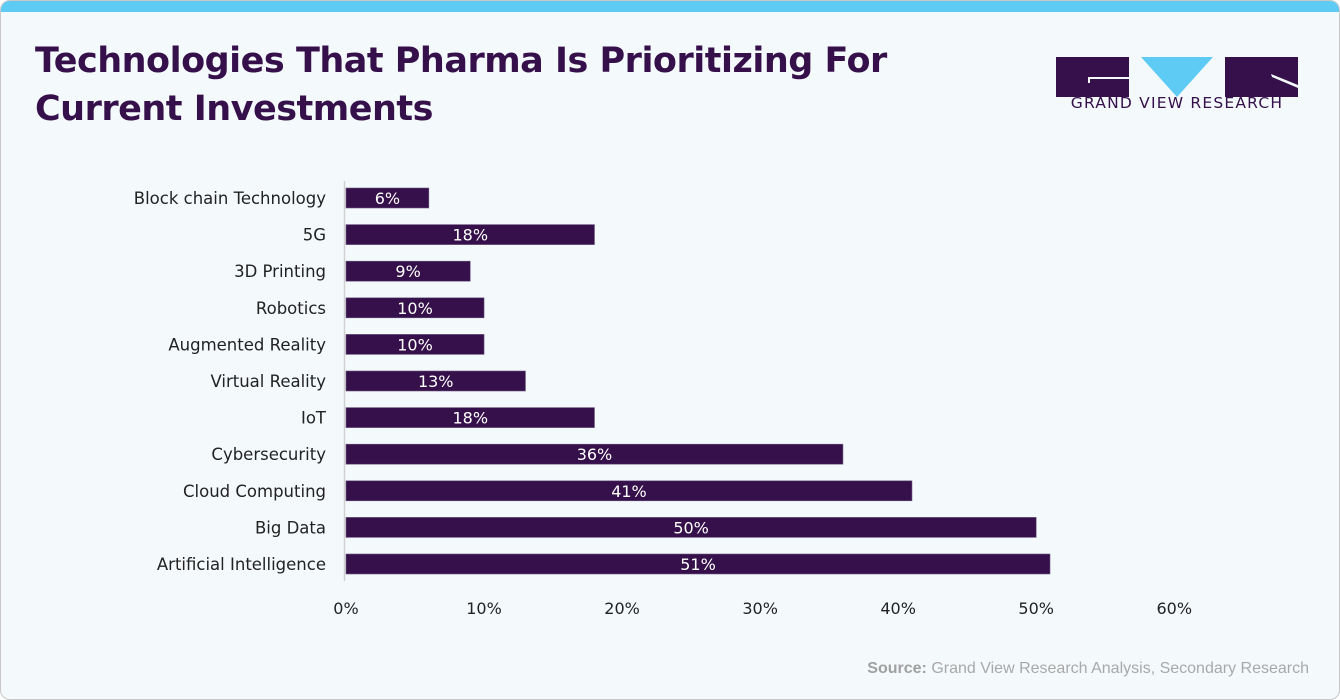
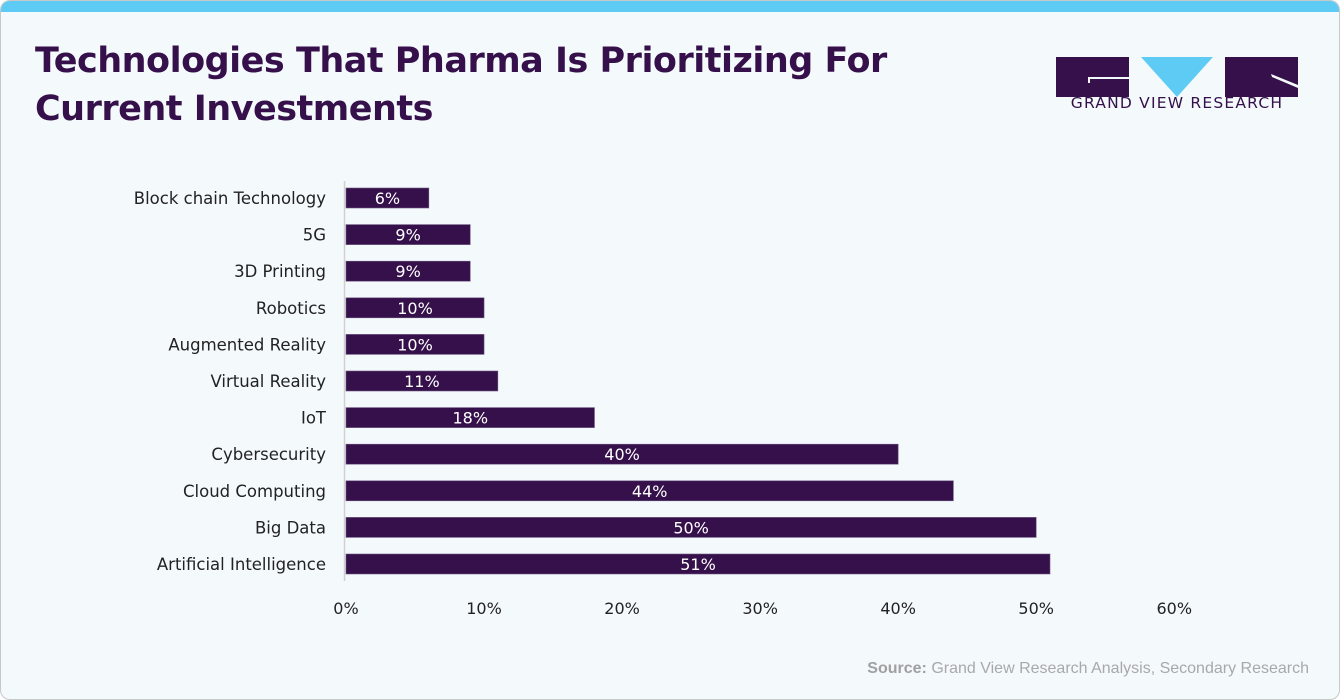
5G: 18% -> 9%
Virtual Reality: 13% -> 11%
Cybersecurity: 36% -> 40%
Cloud Computing: 41% -> 44%
